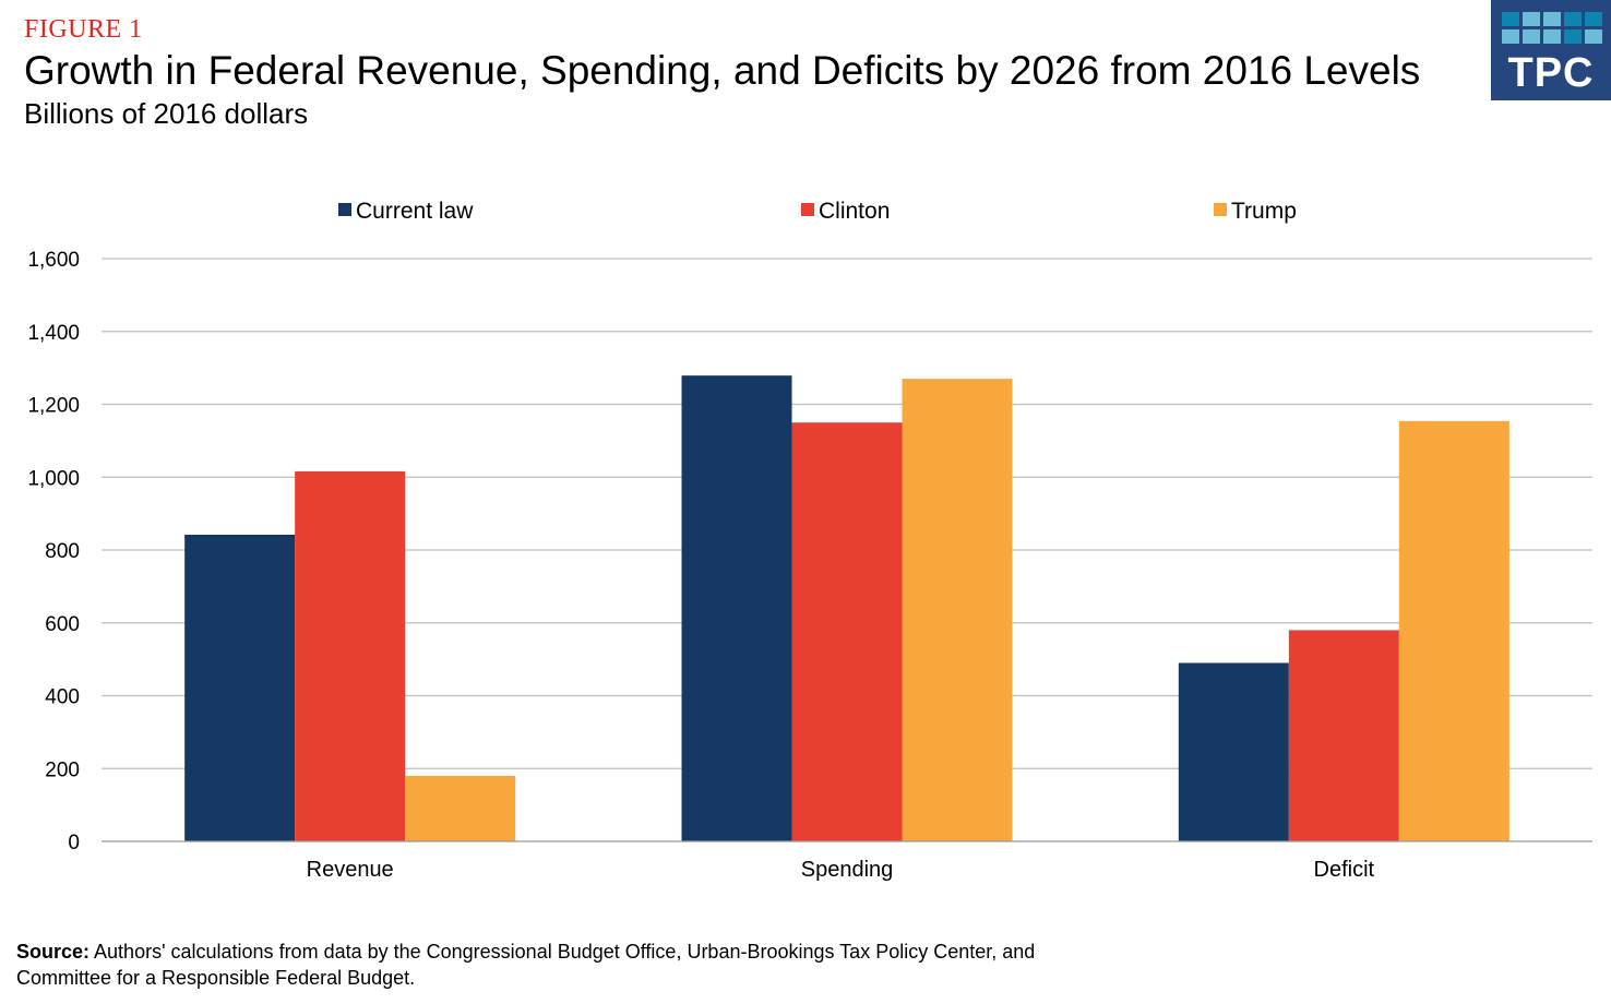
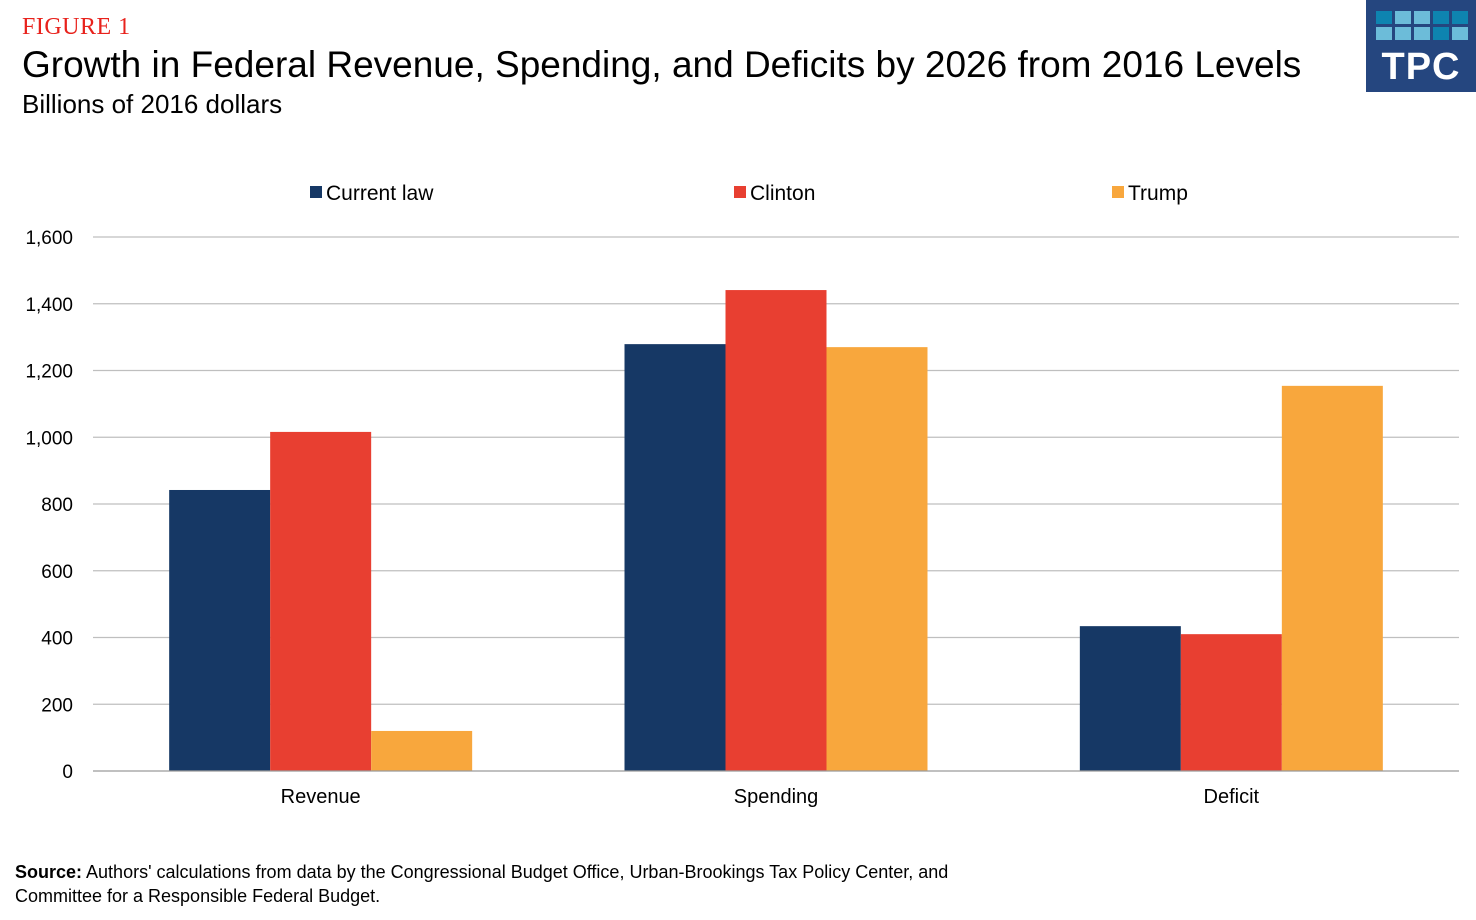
Trump/Revenue: 180 -> 120
Clinton/Spending: 1150 -> 1440
Current law/Deficit: 490 -> 430
Clinton/Deficit: 580 -> 410
